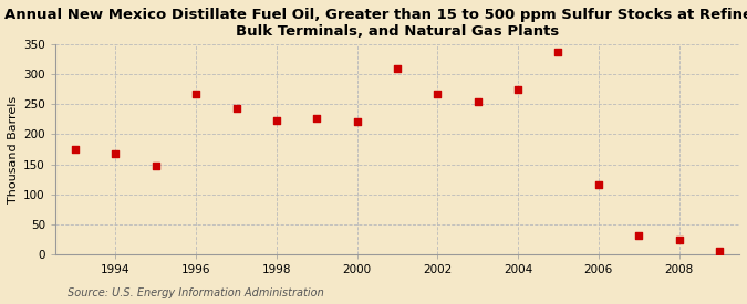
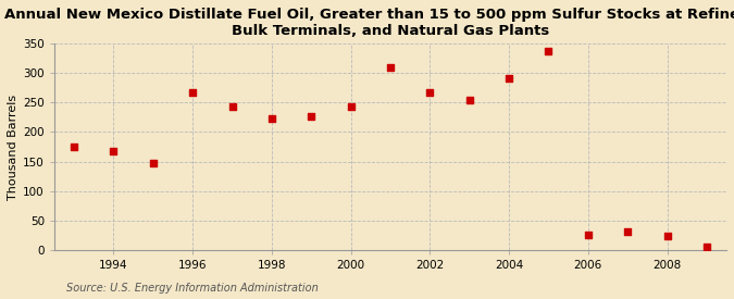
2000: 222 -> 244
2004: 274 -> 292
2006: 116 -> 25
